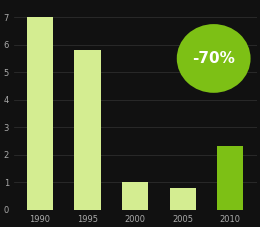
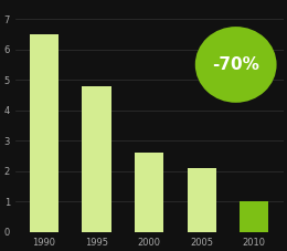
1990: 7.0 -> 6.5
1995: 5.8 -> 4.8
2000: 1.0 -> 2.6
2005: 0.8 -> 2.1
2010: 2.3 -> 1.0
